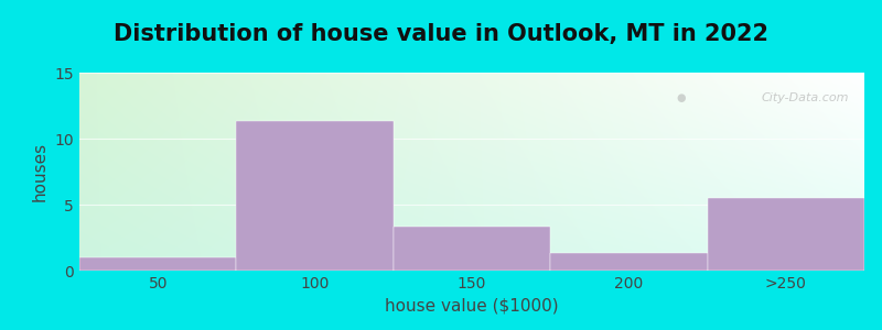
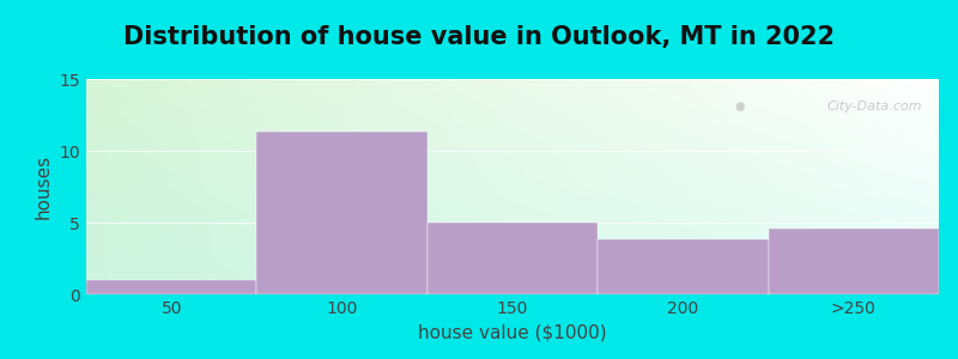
150: 3.3 -> 5.0
200: 1.3 -> 3.8
>250: 5.5 -> 4.6
